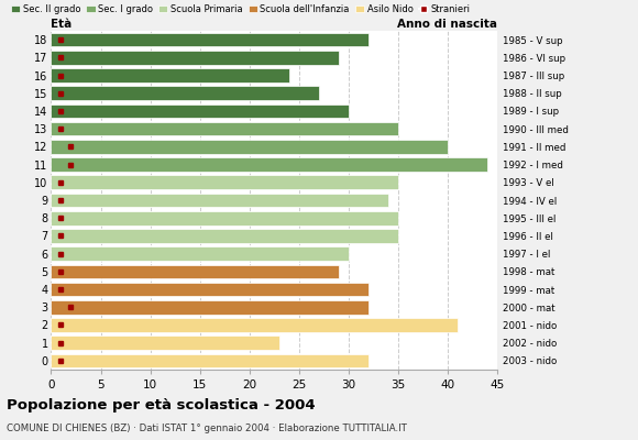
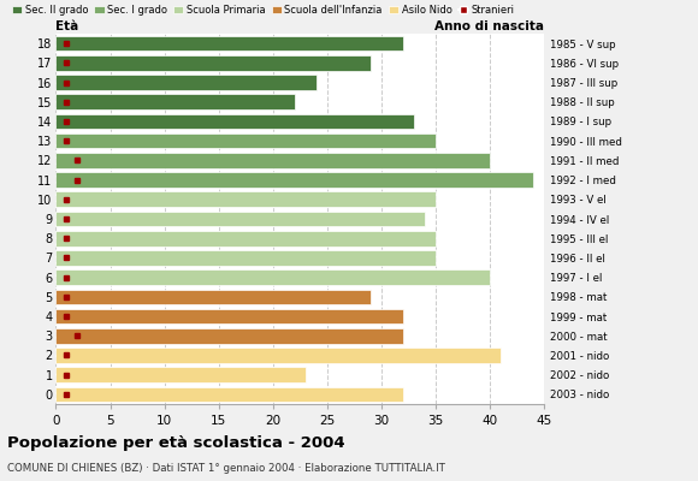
15: 27 -> 22
14: 30 -> 33
6: 30 -> 40
